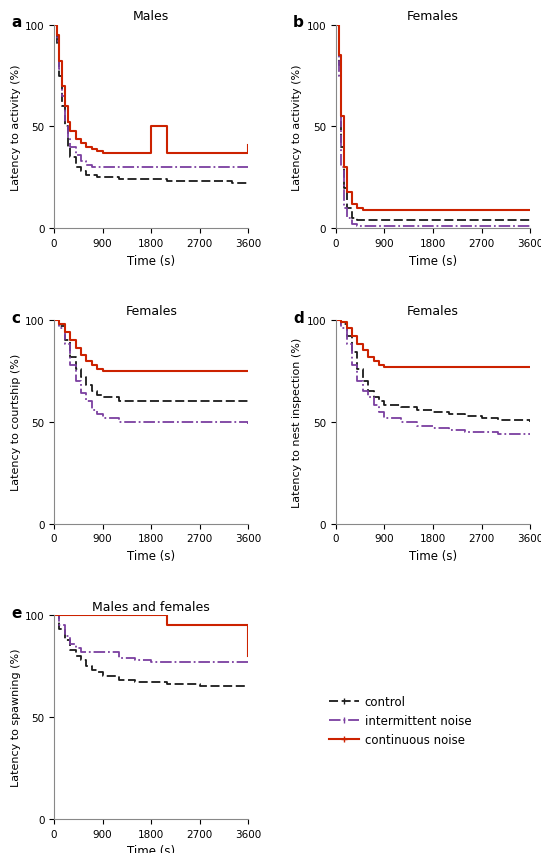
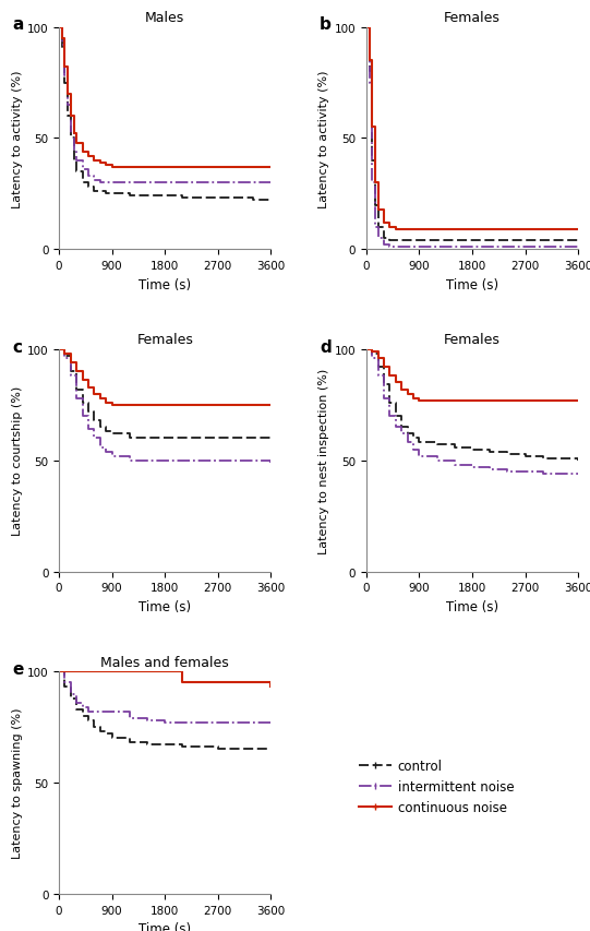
Males/continuous noise/1800: 50 -> 37
Males/continuous noise/3600: 41 -> 37
Males and females/continuous noise/3600: 80 -> 93
